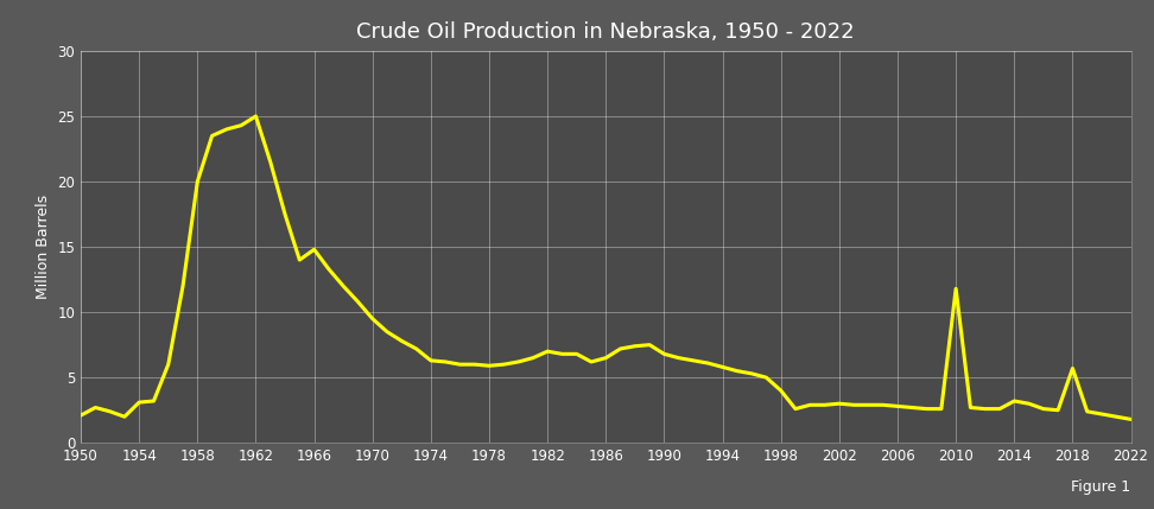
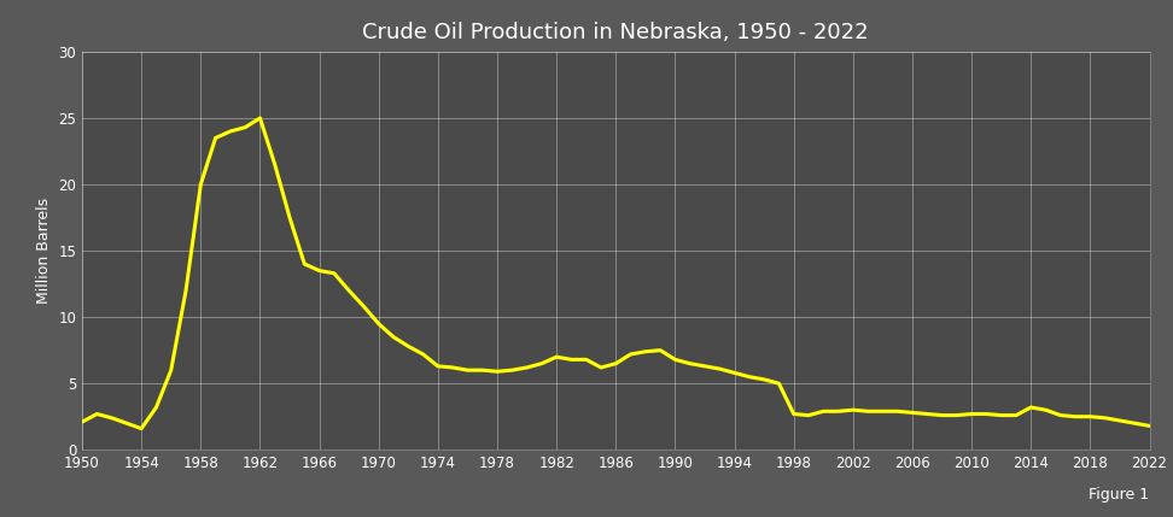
1954: 3.1 -> 1.6
1966: 14.8 -> 13.5
1998: 4.0 -> 2.7
2010: 11.8 -> 2.7
2018: 5.7 -> 2.5
